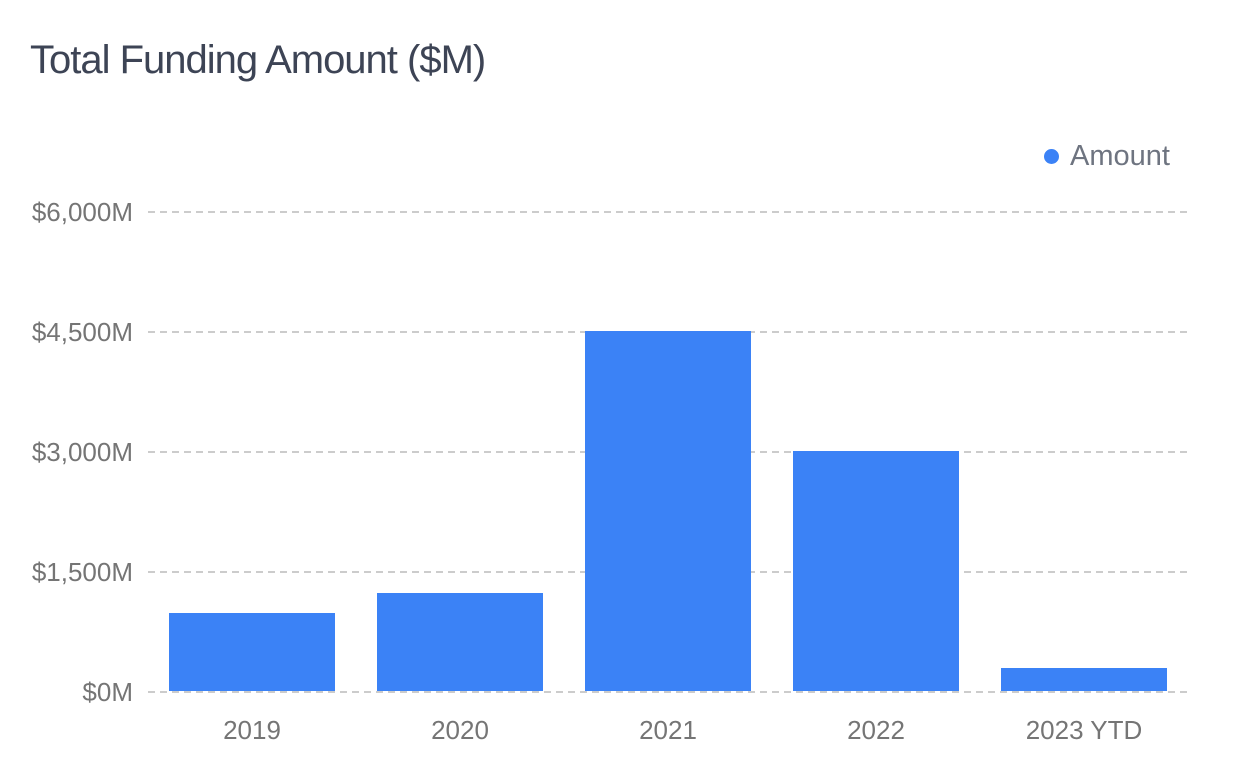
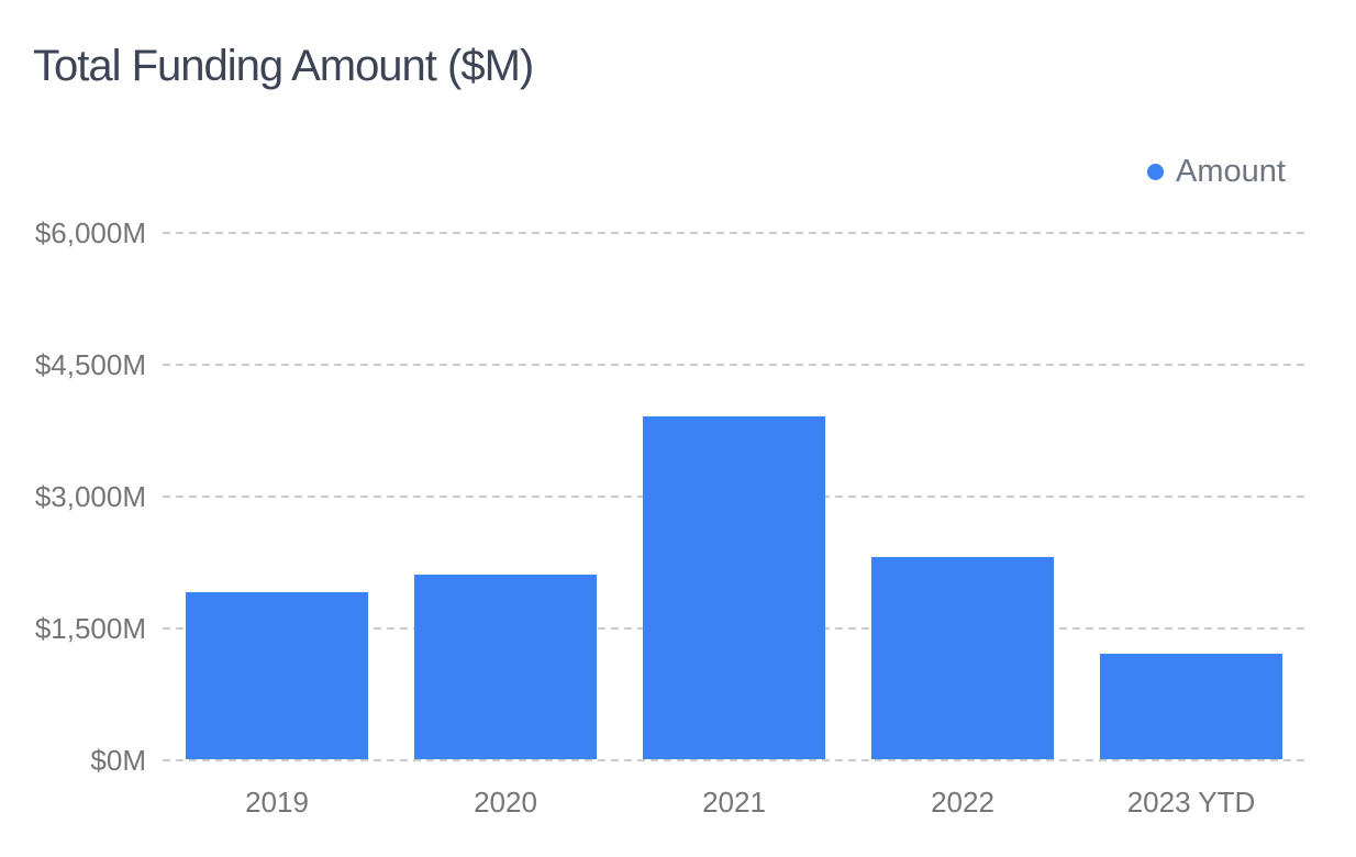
2019: $1000M -> $1900M
2020: $1200M -> $2100M
2021: $4500M -> $3900M
2022: $3000M -> $2300M
2023 YTD: $300M -> $1200M
